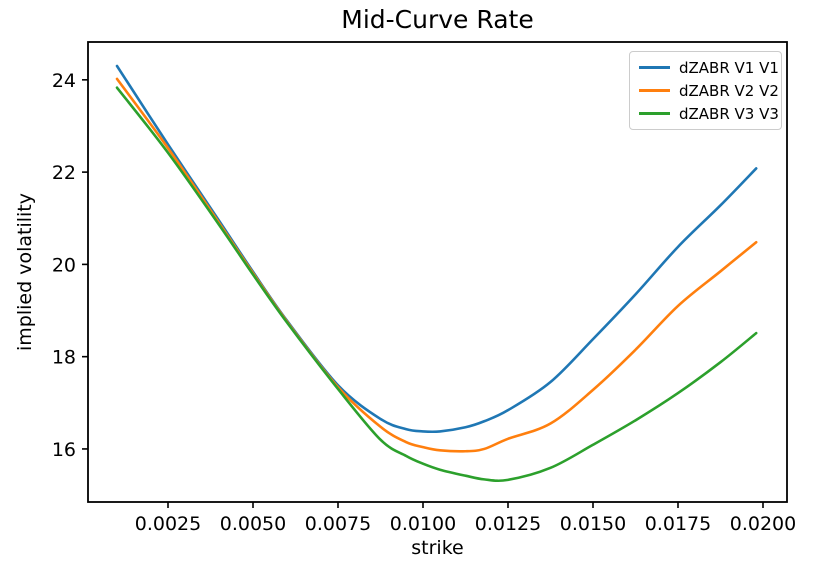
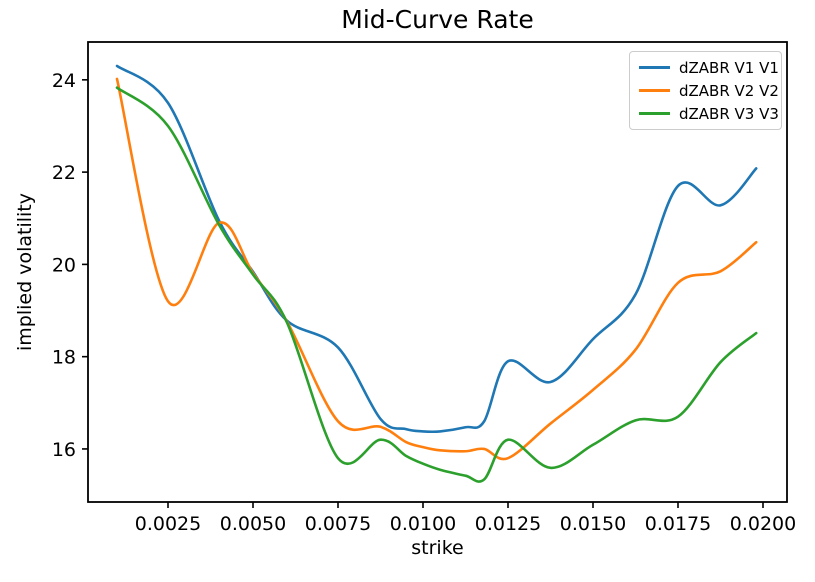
dZABR V1 V1/0.0025: 22.6 -> 23.5
dZABR V2 V2/0.0025: 22.5 -> 19.2
dZABR V3 V3/0.0025: 22.4 -> 23.0
dZABR V1 V1/0.0075: 17.4 -> 18.2
dZABR V2 V2/0.0075: 17.3 -> 16.6
dZABR V3 V3/0.0075: 17.3 -> 15.8
dZABR V1 V1/0.0125: 16.8 -> 17.9
dZABR V2 V2/0.0125: 16.2 -> 15.8
dZABR V3 V3/0.0125: 15.3 -> 16.2
dZABR V1 V1/0.0175: 20.4 -> 21.7
dZABR V2 V2/0.0175: 19.1 -> 19.6
dZABR V3 V3/0.0175: 17.2 -> 16.7
